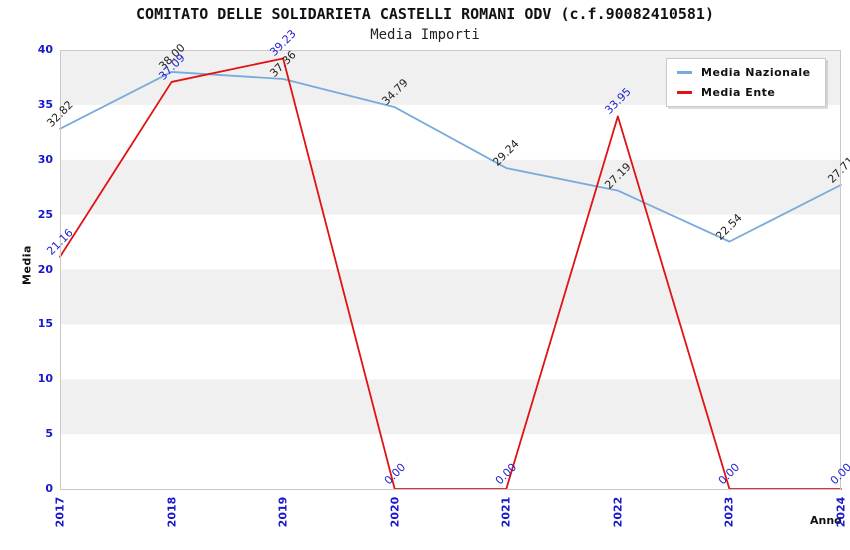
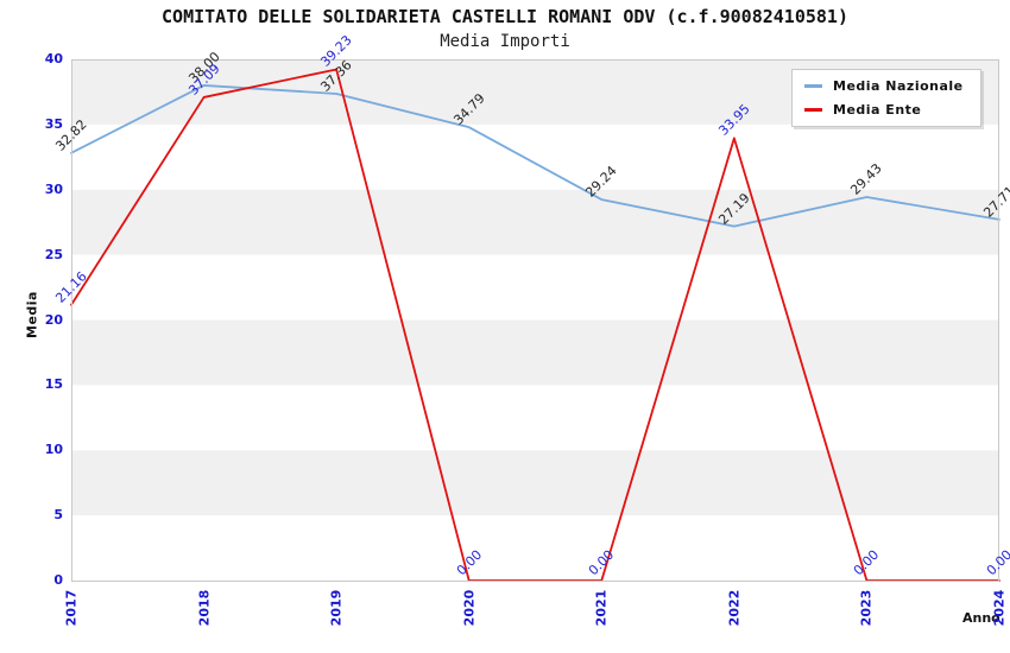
Media Nazionale/2023: 22.54 -> 29.43
